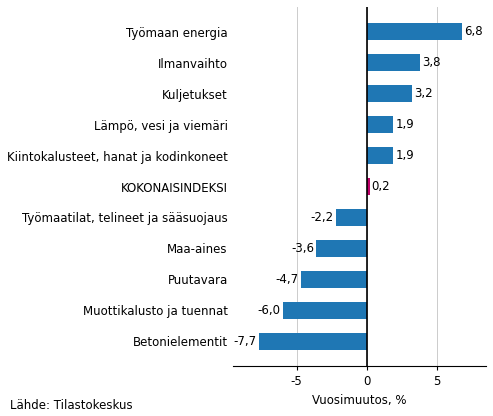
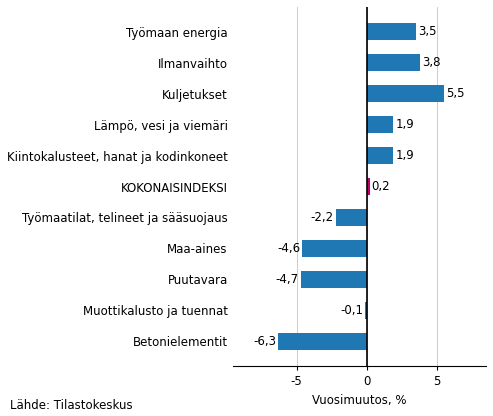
Työmaan energia: 6,8 -> 3,5
Kuljetukset: 3,2 -> 5,5
Maa-aines: -3,6 -> -4,6
Muottikalusto ja tuennat: -6,0 -> -0,1
Betonielementit: -7,7 -> -6,3
